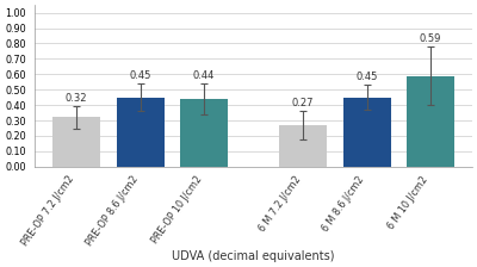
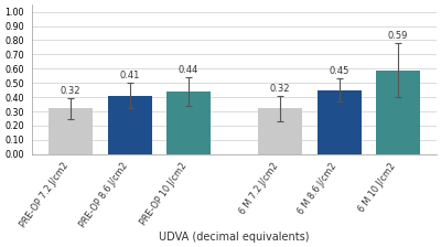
PRE-OP 8.6 J/cm2: 0.45 -> 0.41
6 M 7.2 J/cm2: 0.27 -> 0.32
